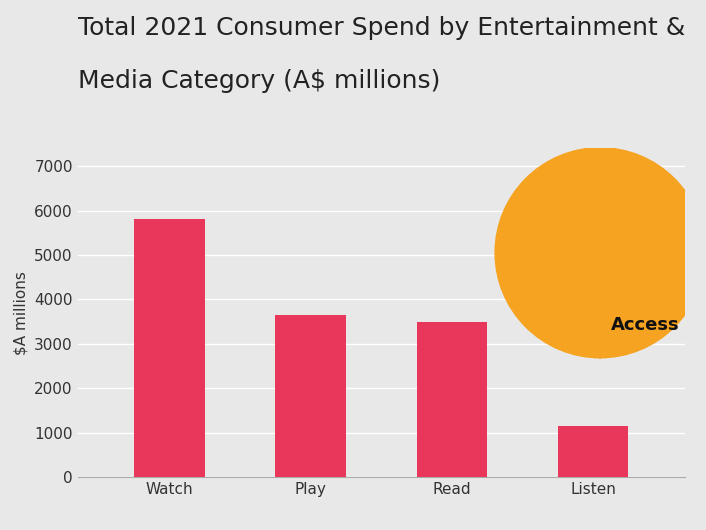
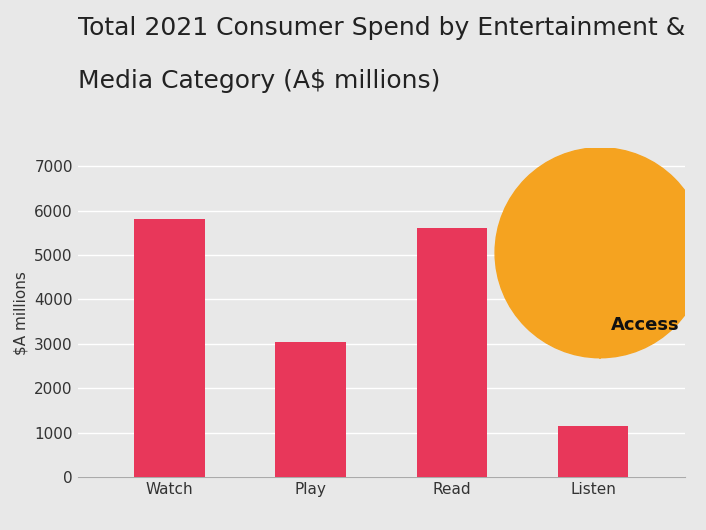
Play: 3650 -> 3050
Read: 3490 -> 5600
